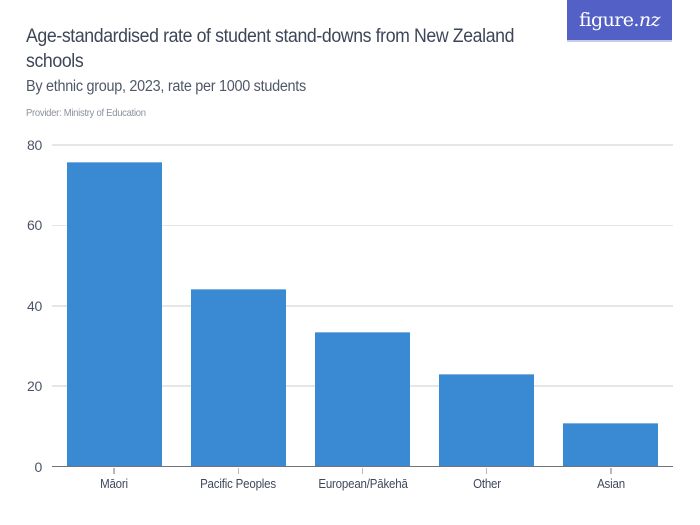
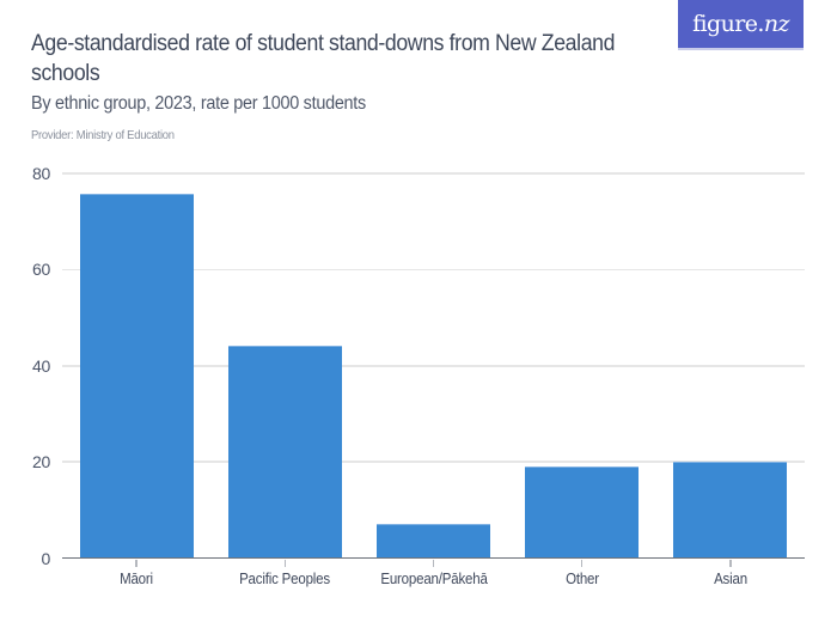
European/Pākehā: 33 -> 7
Other: 23 -> 19
Asian: 11 -> 20
